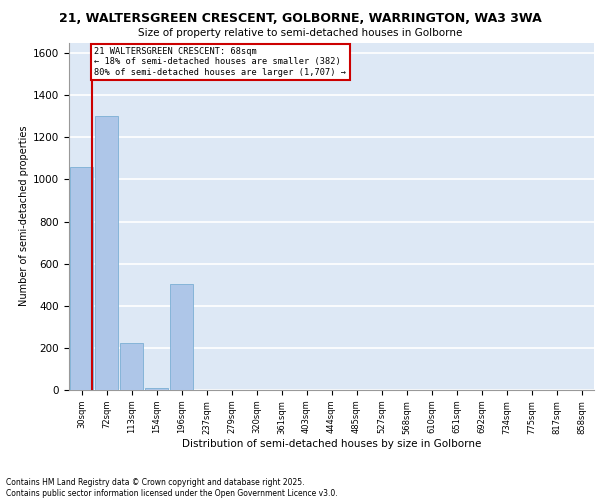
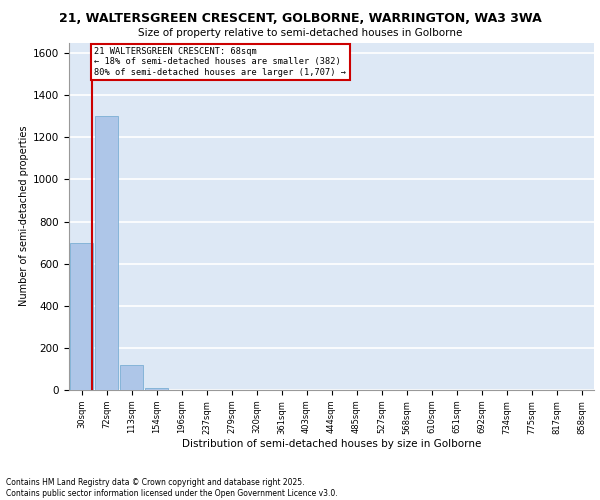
30sqm: 1060 -> 700
113sqm: 225 -> 120
196sqm: 505 -> 2
